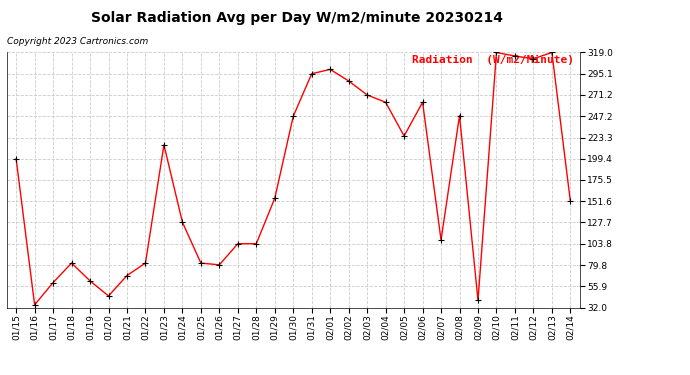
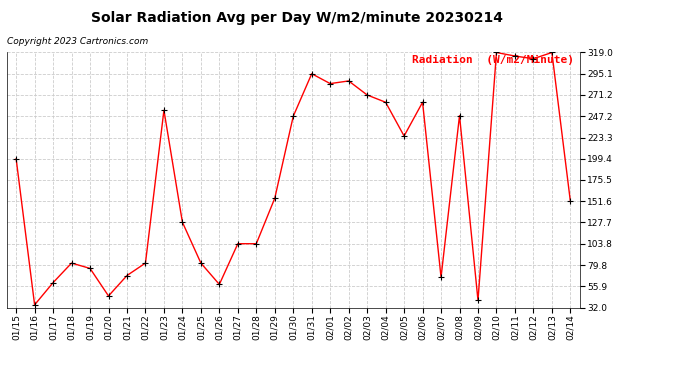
01/19: 62 -> 76
01/23: 215 -> 254
01/26: 80 -> 58
02/01: 300 -> 284
02/07: 108 -> 66
